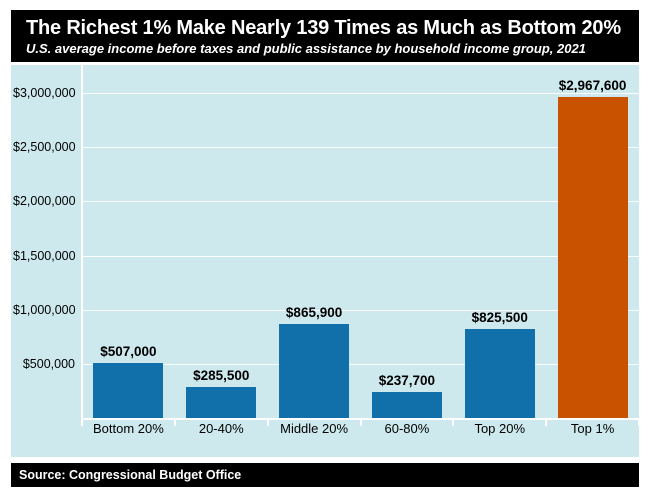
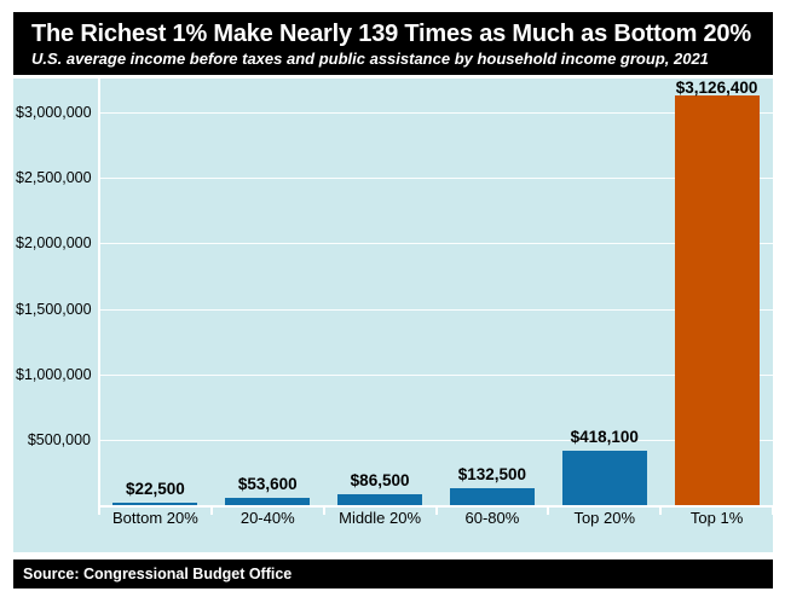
Bottom 20%: $507,000 -> $22,500
20-40%: $285,500 -> $53,600
Middle 20%: $865,900 -> $86,500
60-80%: $237,700 -> $132,500
Top 20%: $825,500 -> $418,100
Top 1%: $2,967,600 -> $3,126,400
